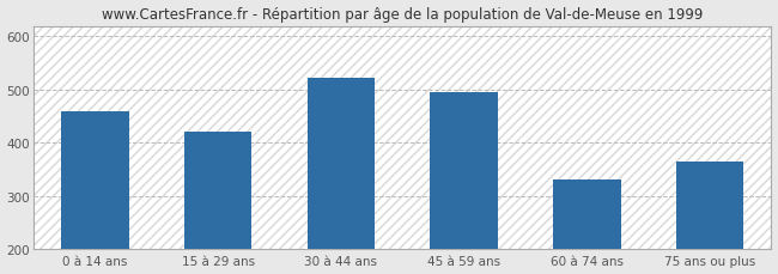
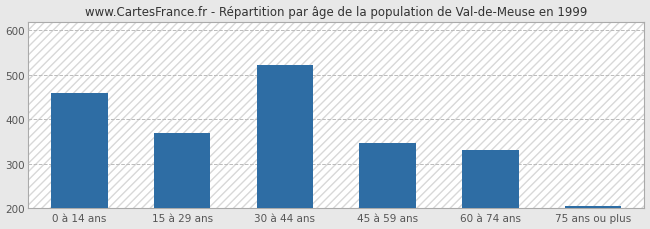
15 à 29 ans: 420 -> 368
45 à 59 ans: 495 -> 347
75 ans ou plus: 365 -> 204
